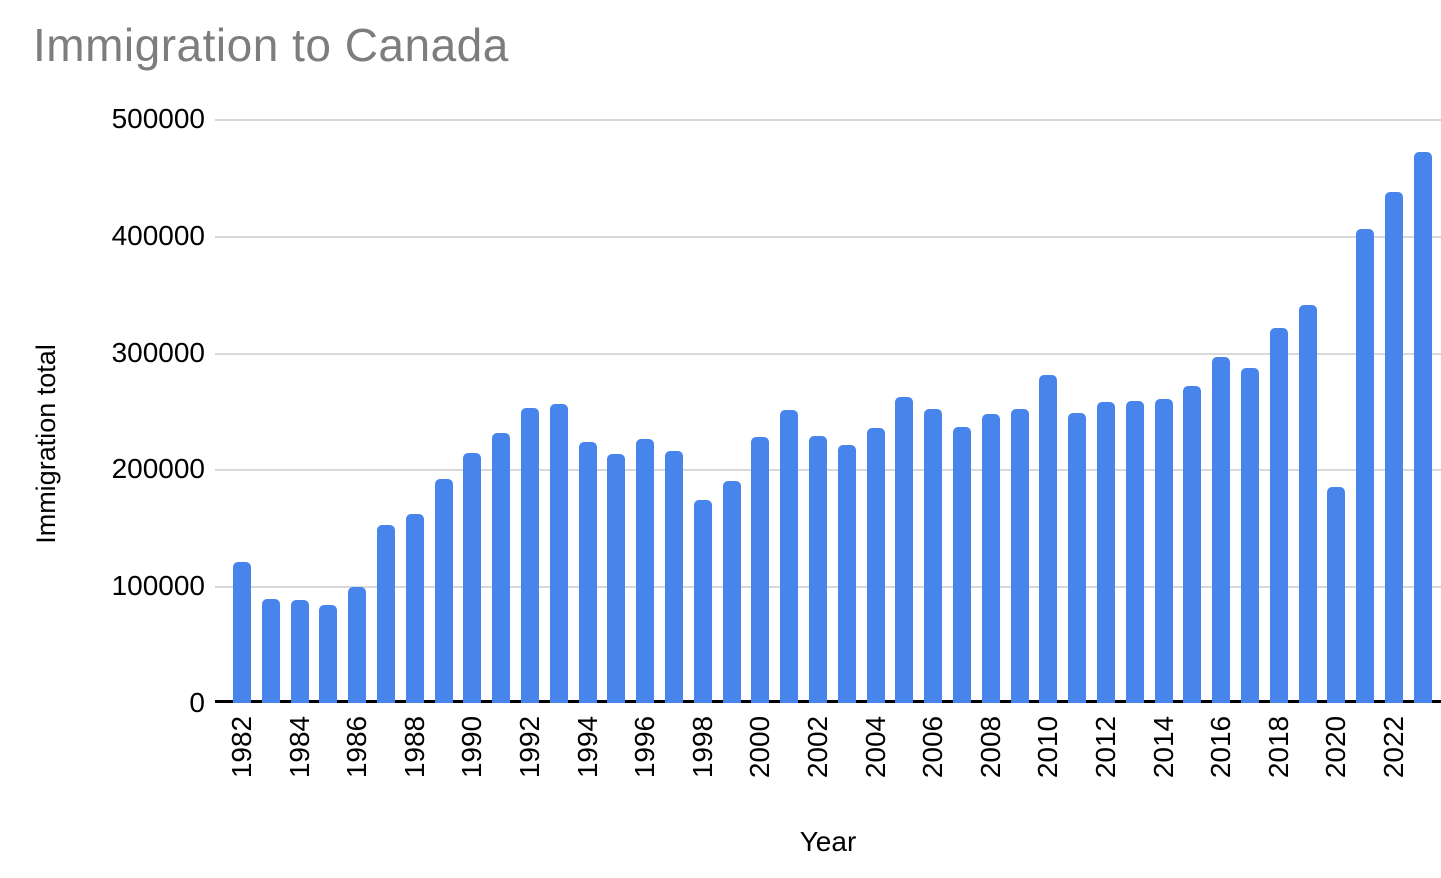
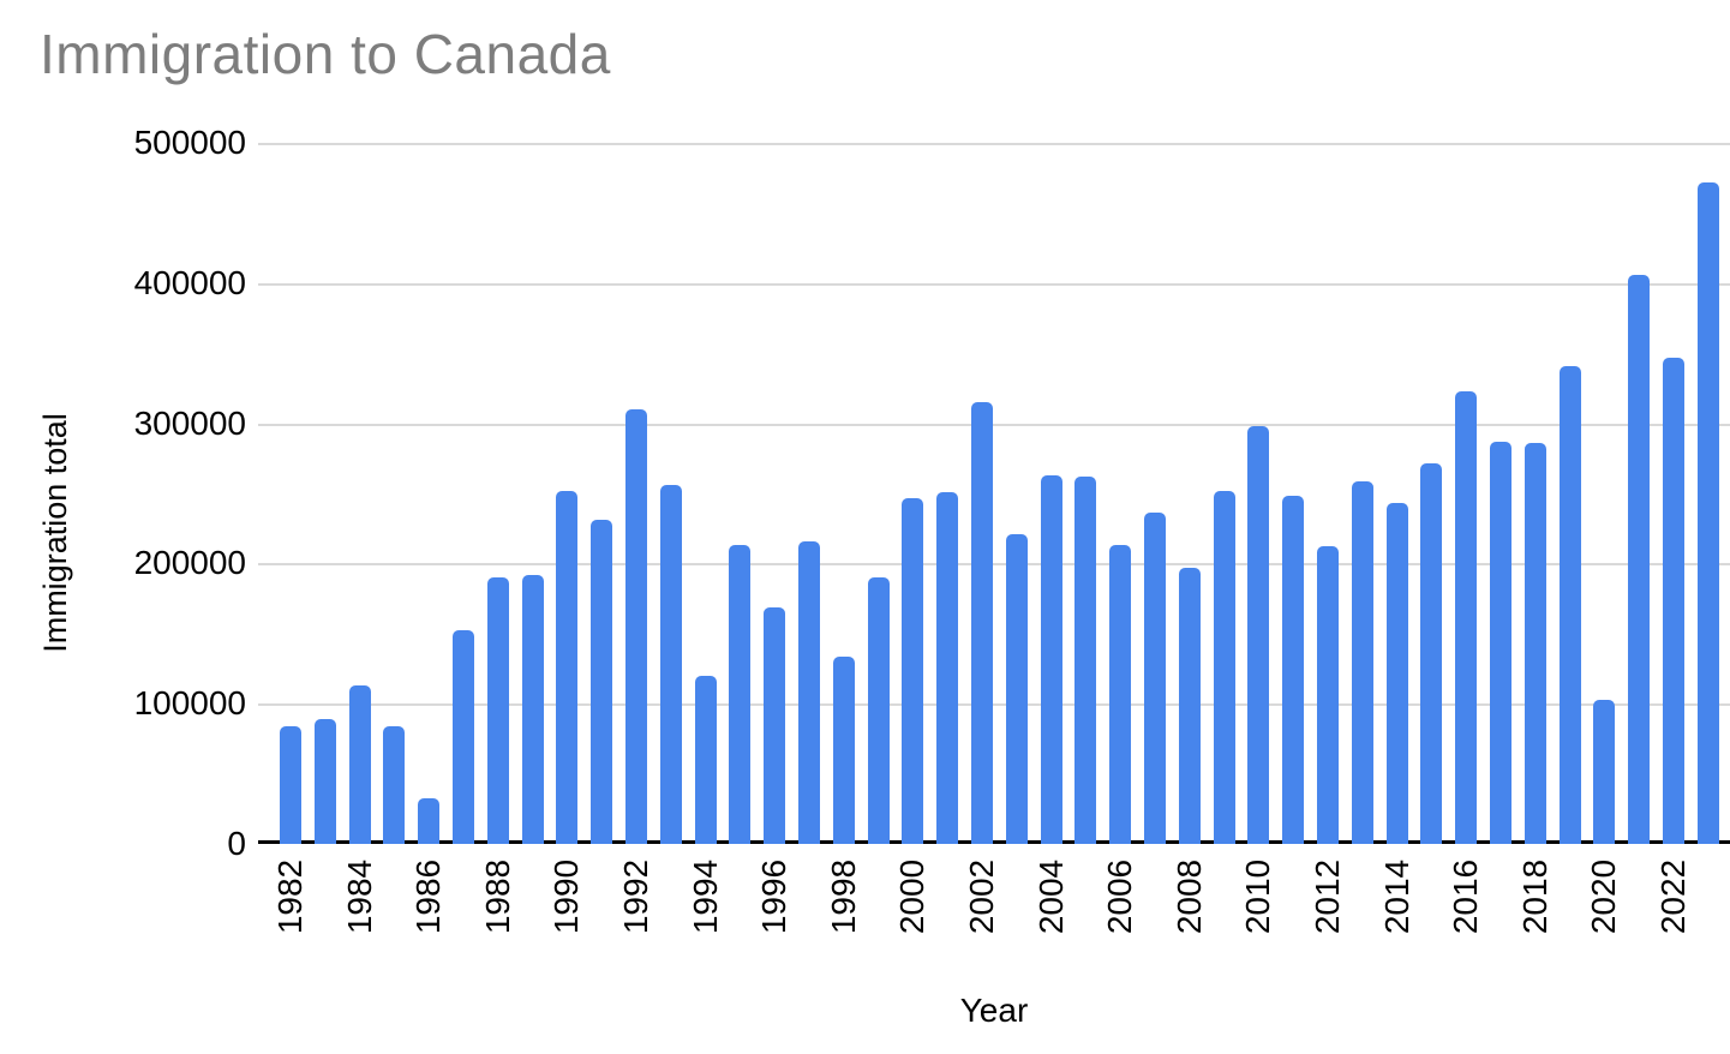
1982: 121000 -> 84000
1984: 88000 -> 113000
1986: 99000 -> 33000
1988: 162000 -> 190000
1990: 214000 -> 252000
1992: 253000 -> 310000
1994: 224000 -> 120000
1996: 226000 -> 169000
1998: 174000 -> 134000
2000: 227000 -> 247000
2002: 229000 -> 315000
2004: 236000 -> 263000
2006: 252000 -> 213000
2008: 247000 -> 197000
2010: 281000 -> 298000
2012: 258000 -> 212000
2014: 260000 -> 243000
2016: 296000 -> 323000
2018: 321000 -> 286000
2020: 185000 -> 103000
2022: 438000 -> 347000
